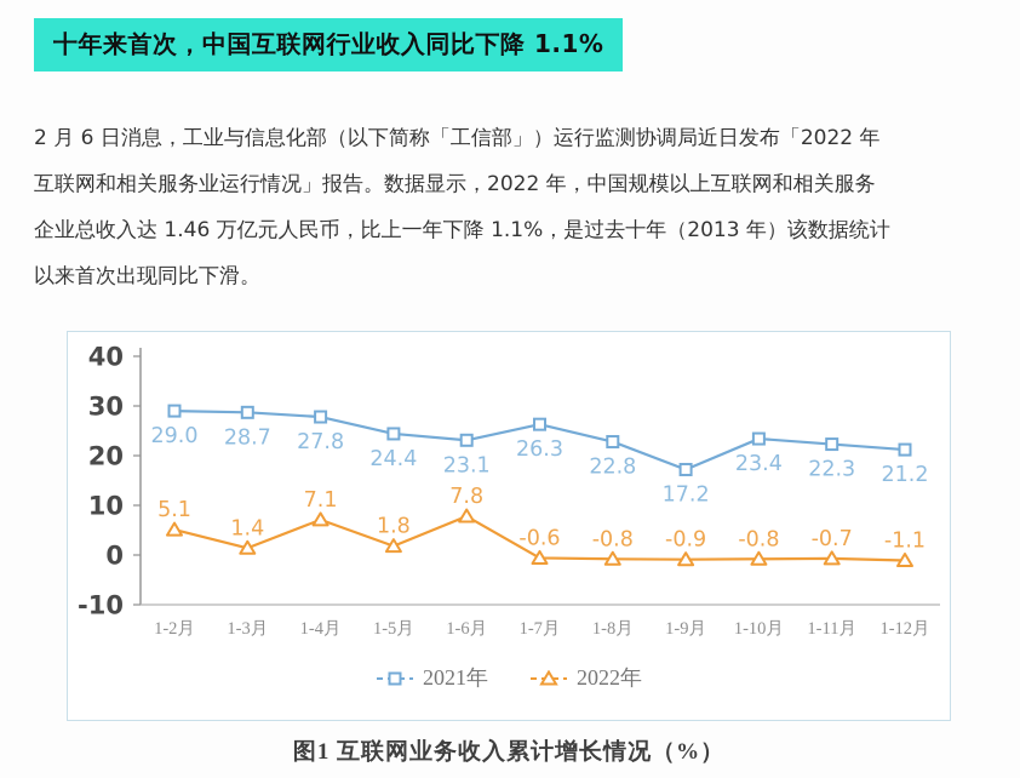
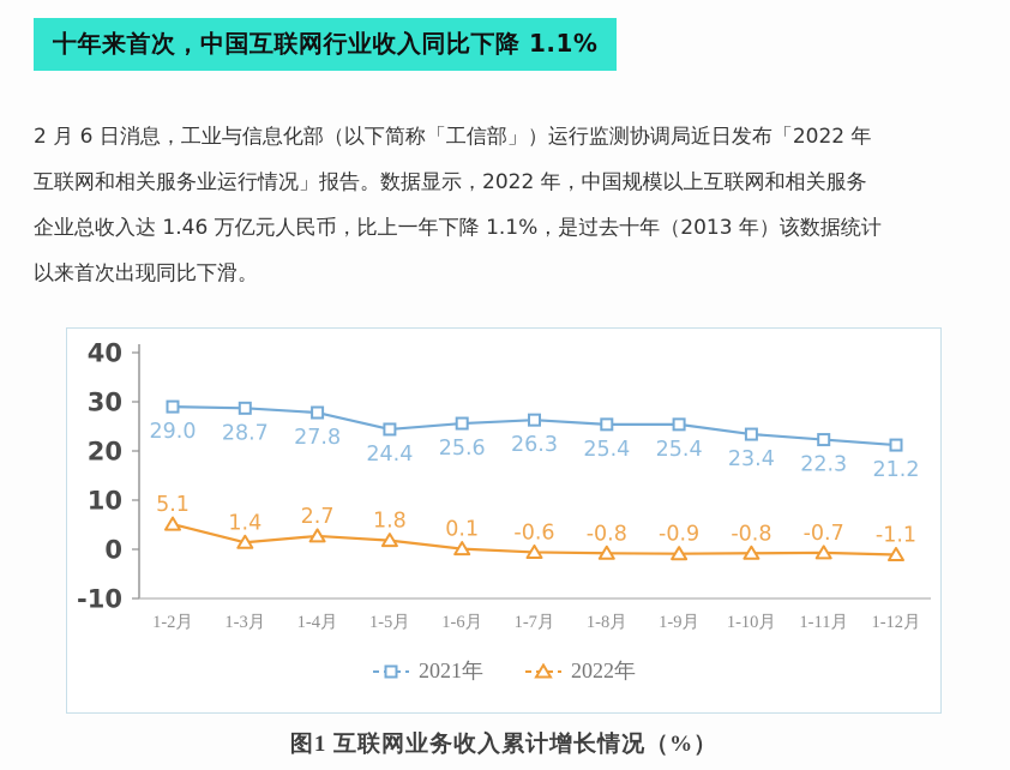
2022年/1-4月: 7.1 -> 2.7
2021年/1-6月: 23.1 -> 25.6
2022年/1-6月: 7.8 -> 0.1
2021年/1-8月: 22.8 -> 25.4
2021年/1-9月: 17.2 -> 25.4
